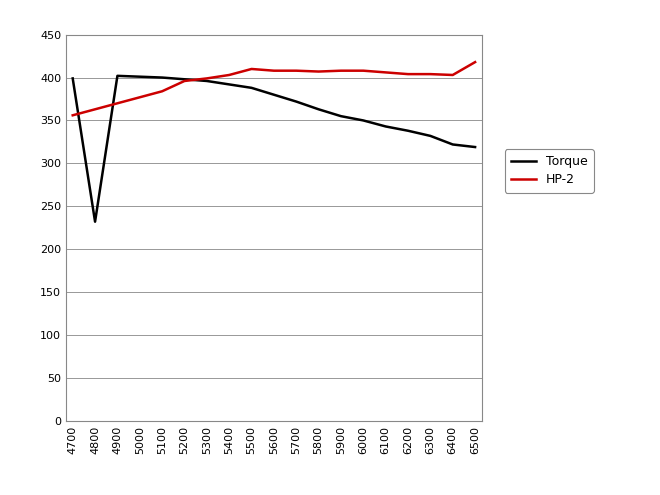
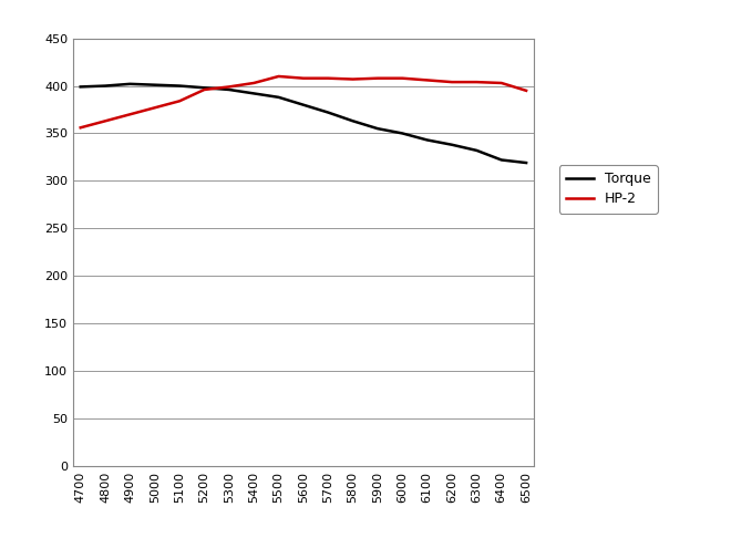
Torque/4800: 232 -> 400
HP-2/6500: 418 -> 395
